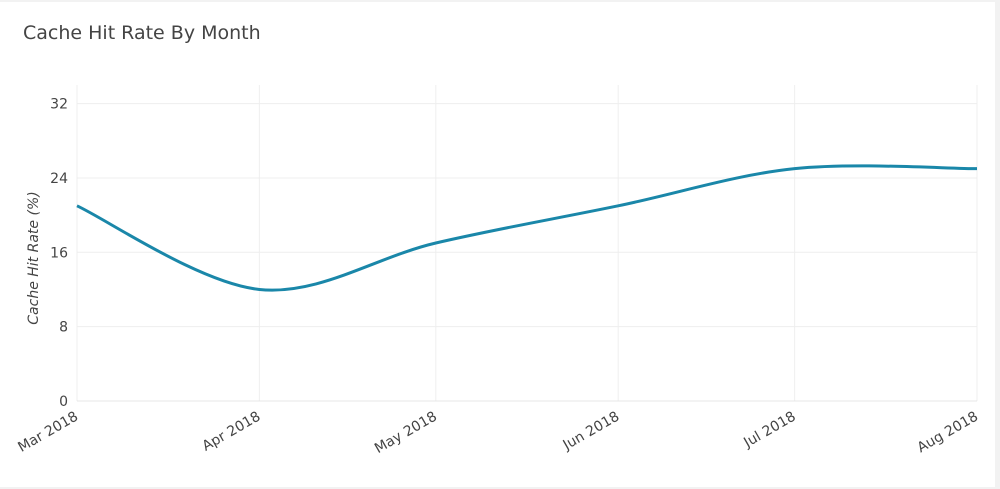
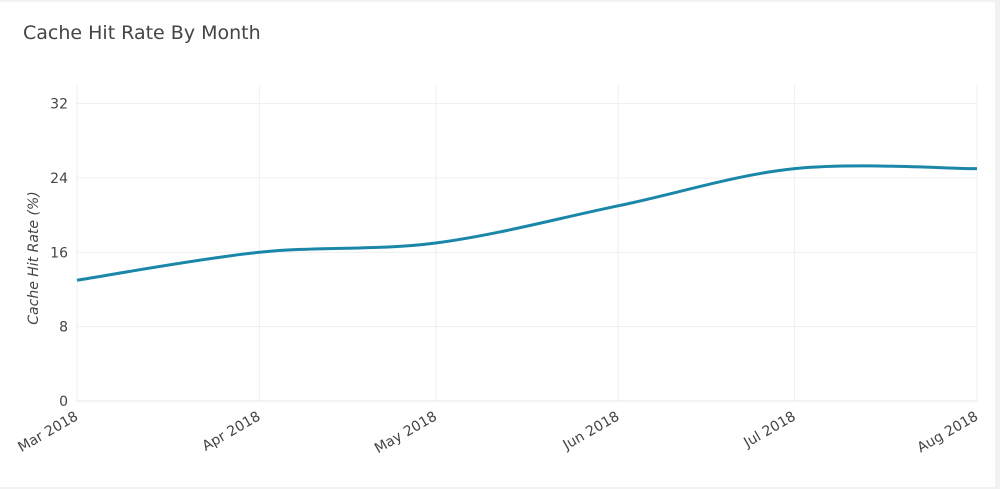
Mar 2018: 21 -> 13
Apr 2018: 12 -> 16
